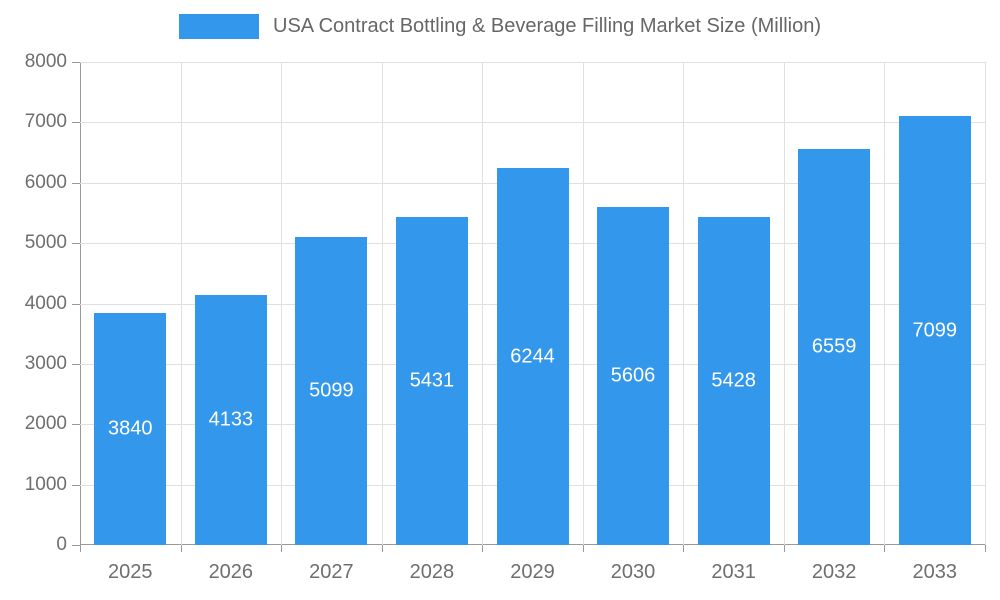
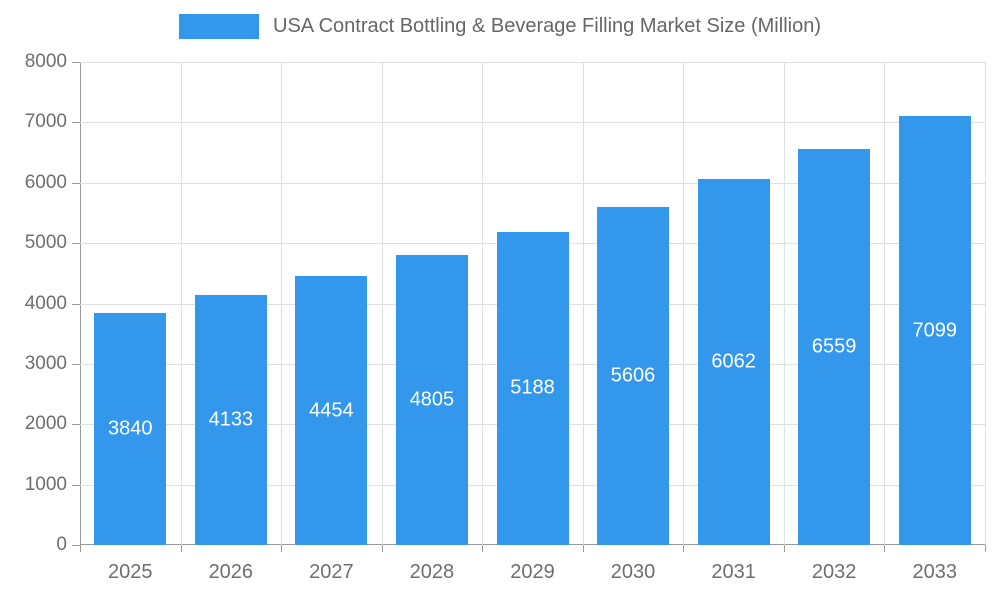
2027: 5099 -> 4454
2028: 5431 -> 4805
2029: 6244 -> 5188
2031: 5428 -> 6062
